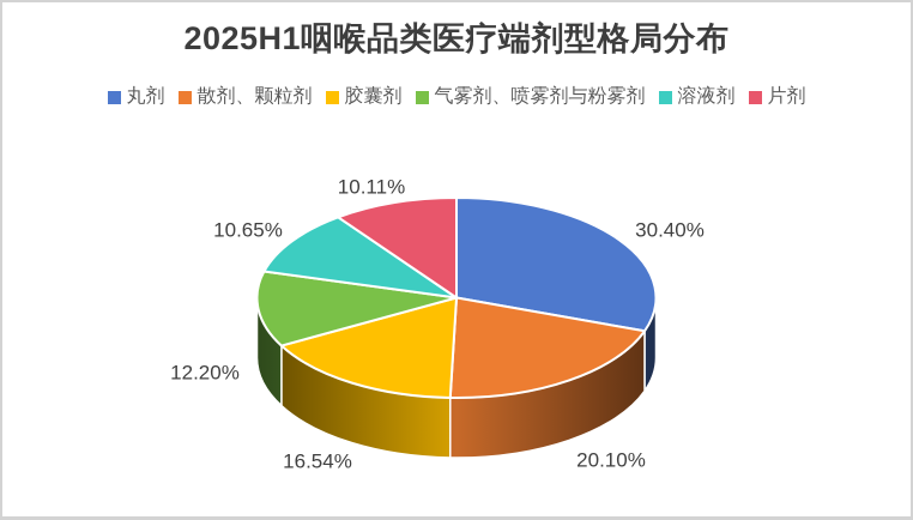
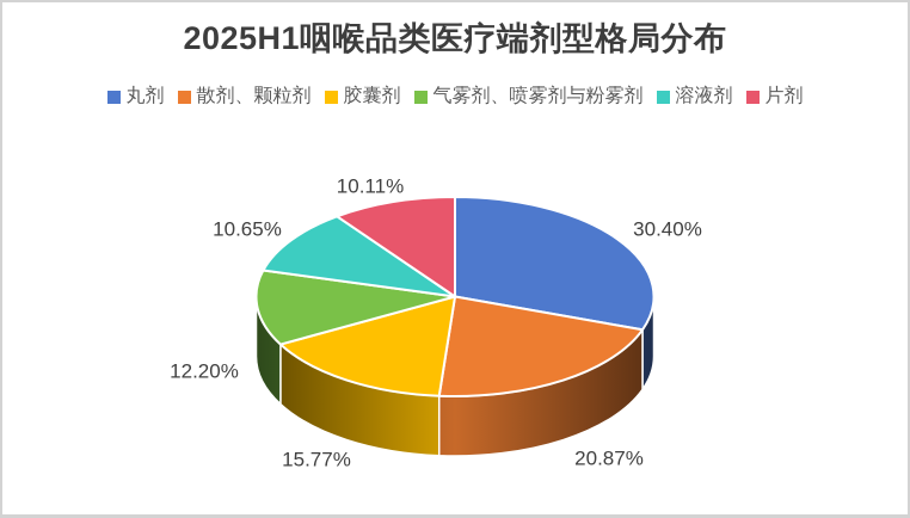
散剂、颗粒剂: 20.10% -> 20.87%
胶囊剂: 16.54% -> 15.77%
